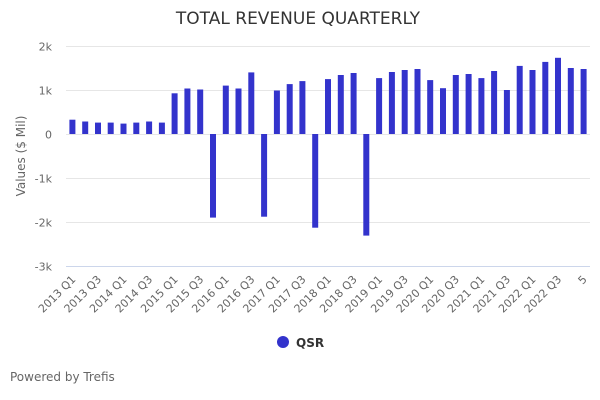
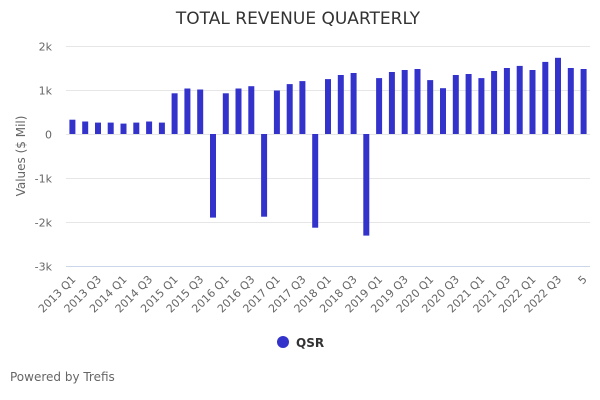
2016 Q1: 1.1k -> 0.9k
2016 Q3: 1.4k -> 1.1k
2021 Q3: 1.0k -> 1.5k
